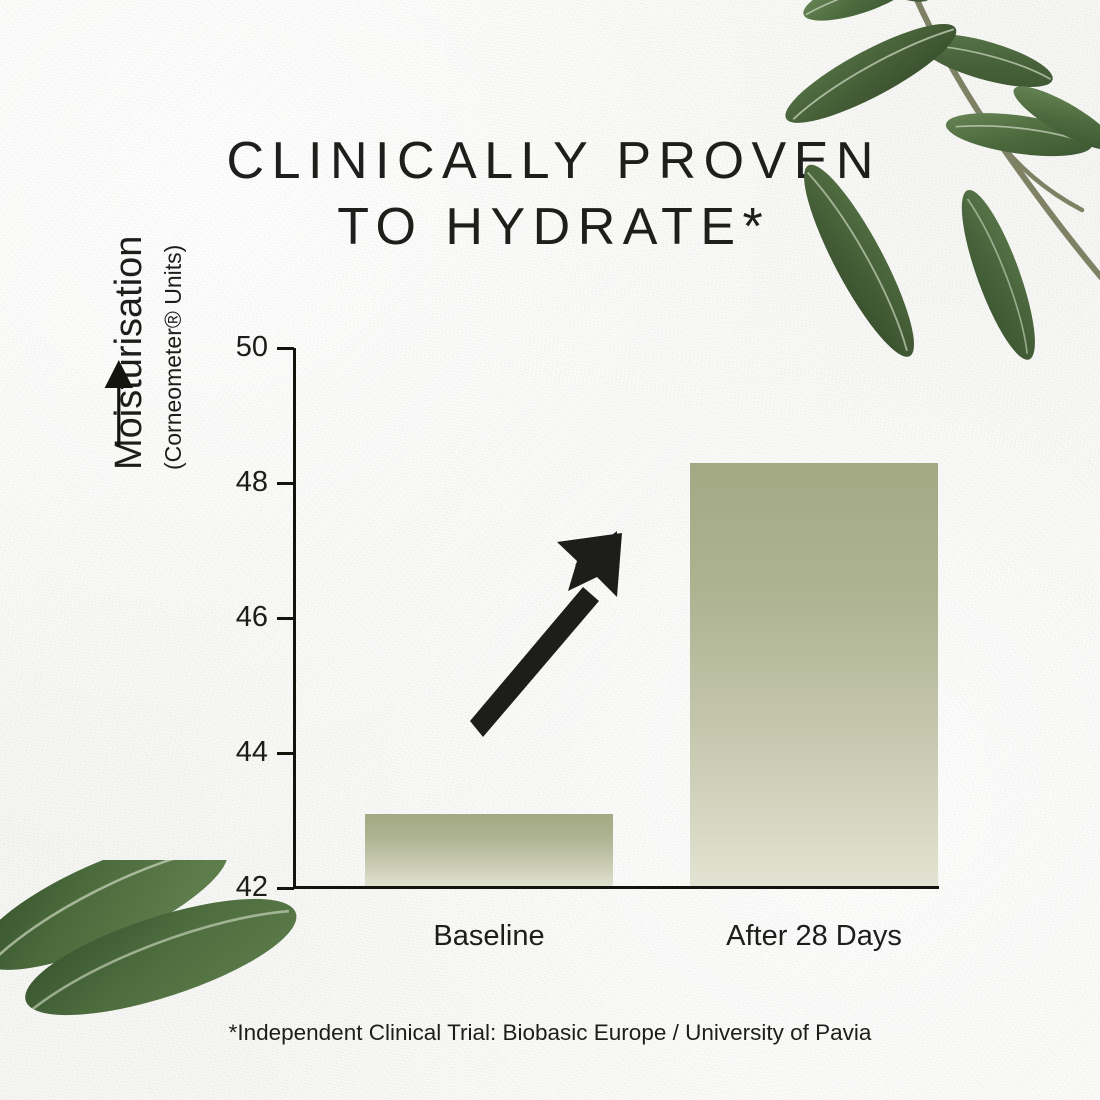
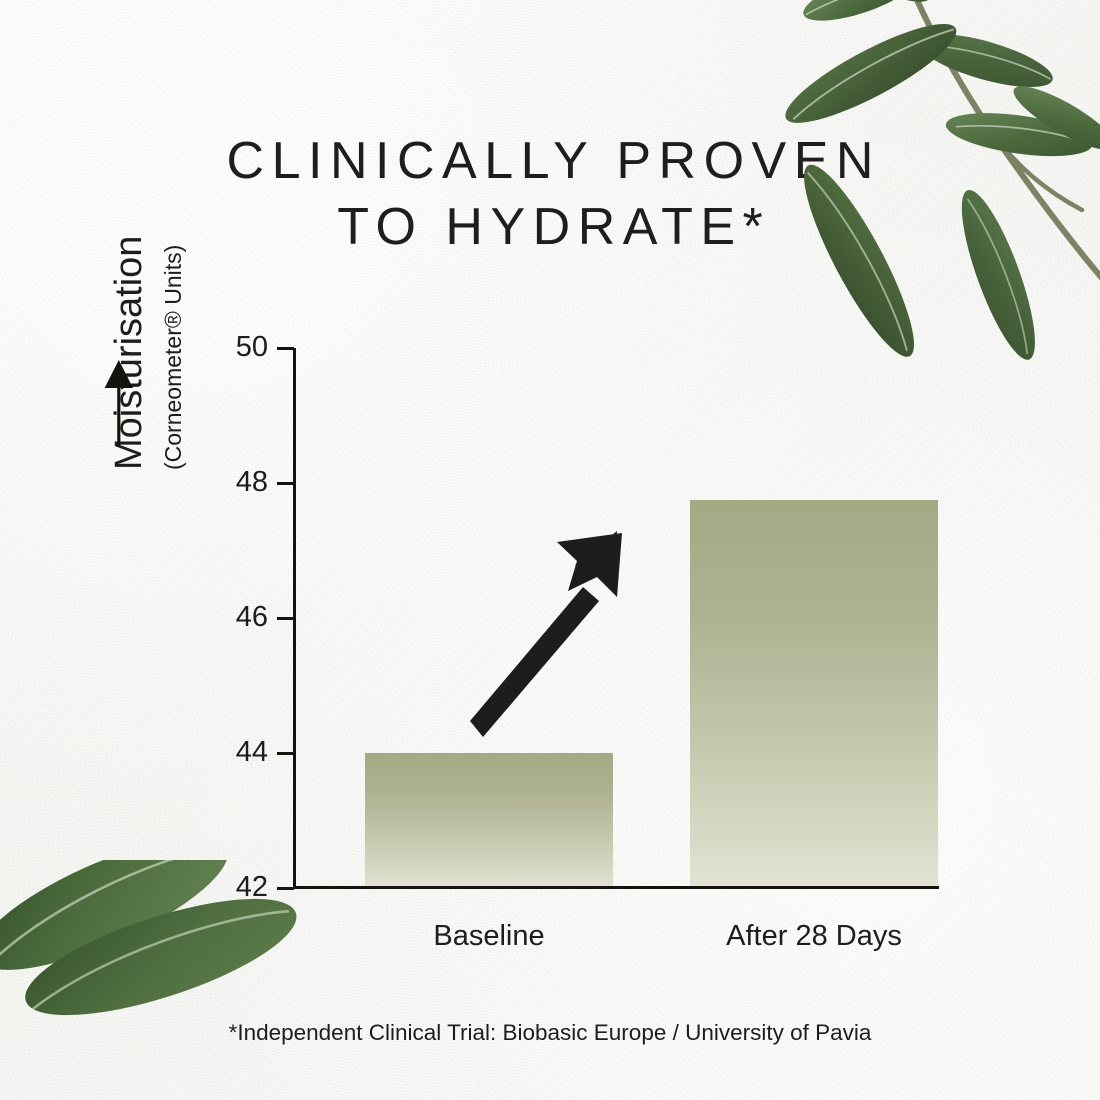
Baseline: 43.1 -> 44.0
After 28 Days: 48.3 -> 47.8
